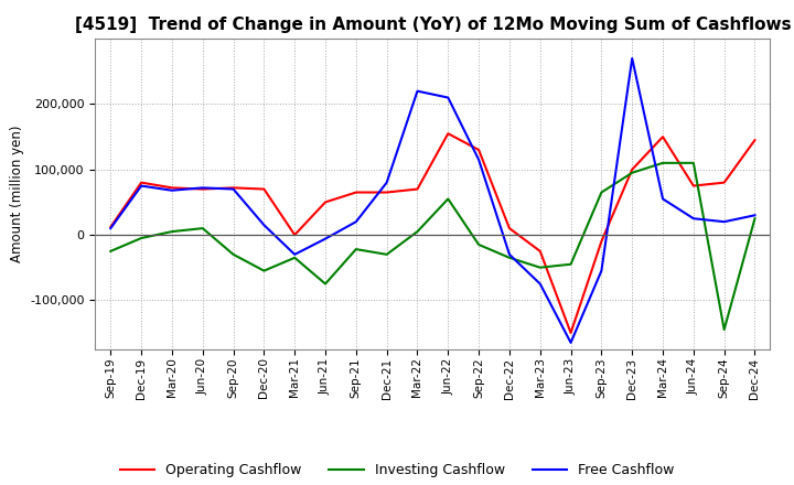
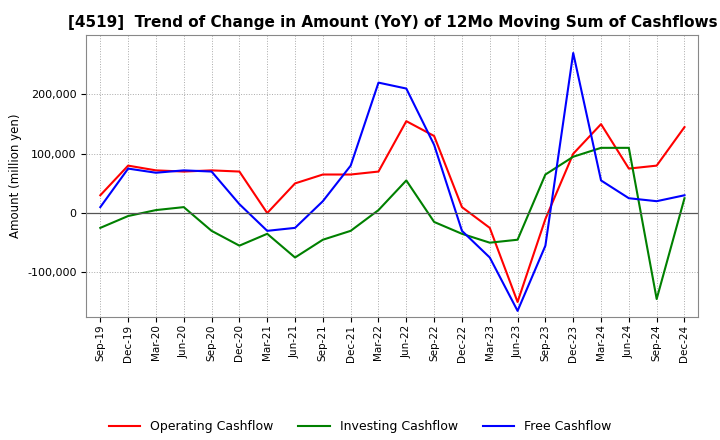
Operating Cashflow/Sep-19: 12,000 -> 30,000
Free Cashflow/Jun-21: -6,000 -> -25,000
Investing Cashflow/Sep-21: -22,000 -> -45,000
